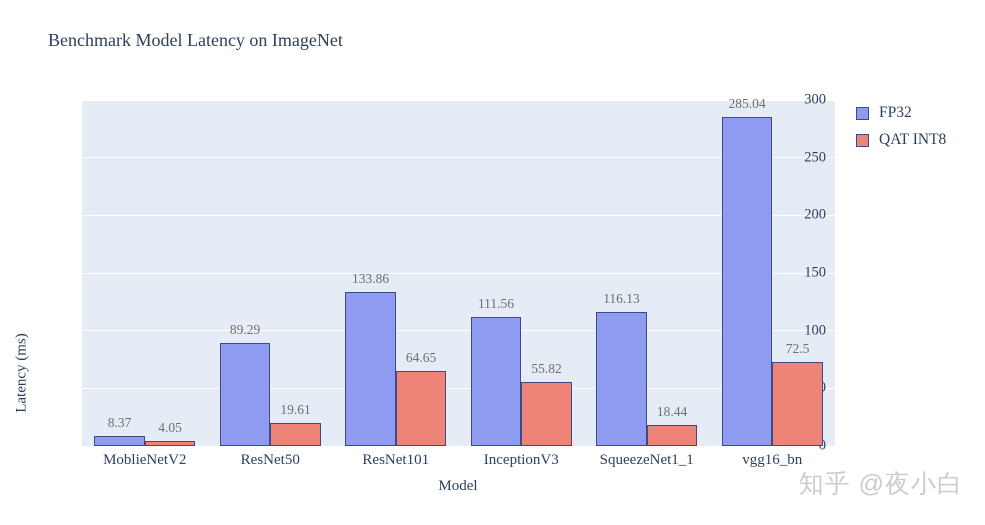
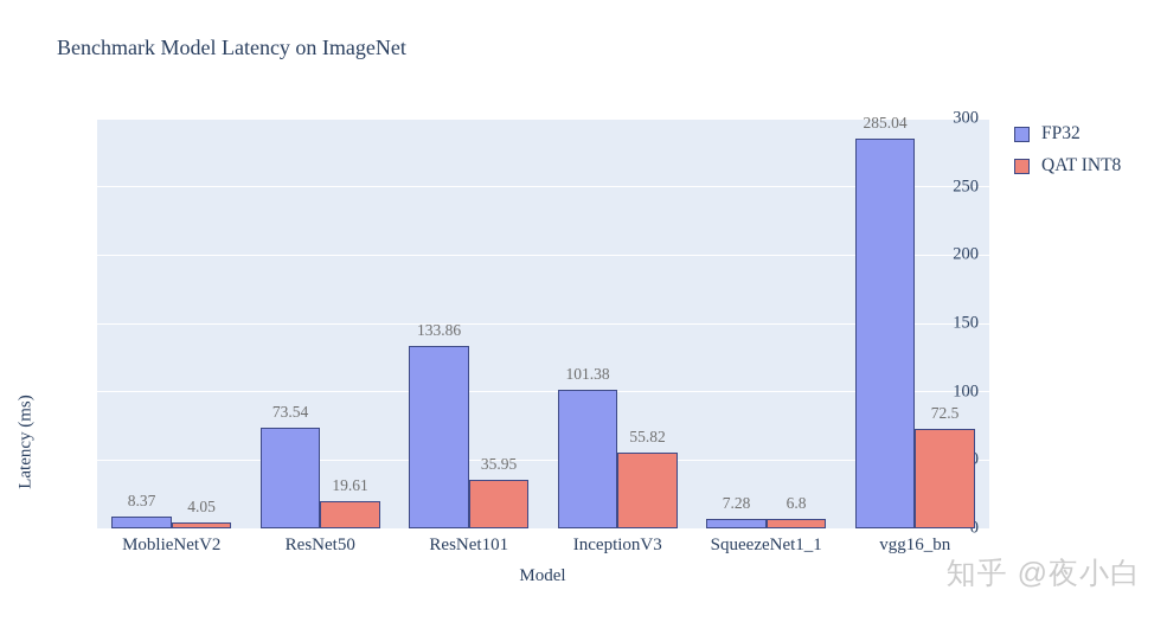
FP32/ResNet50: 89.29 -> 73.54
QAT INT8/ResNet101: 64.65 -> 35.95
FP32/InceptionV3: 111.56 -> 101.38
FP32/SqueezeNet1_1: 116.13 -> 7.28
QAT INT8/SqueezeNet1_1: 18.44 -> 6.8
